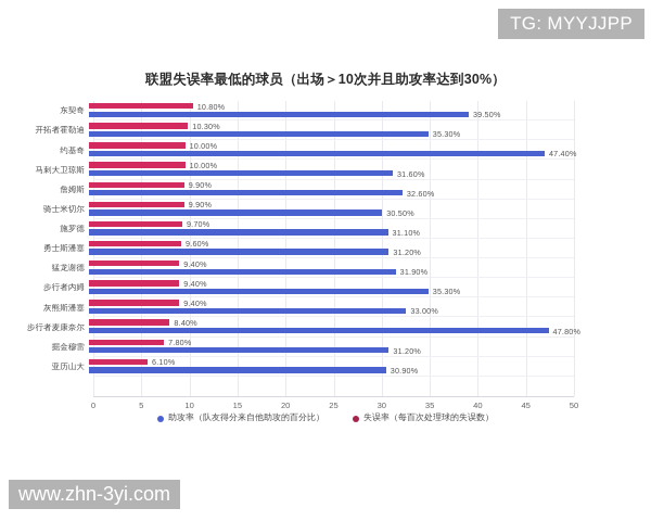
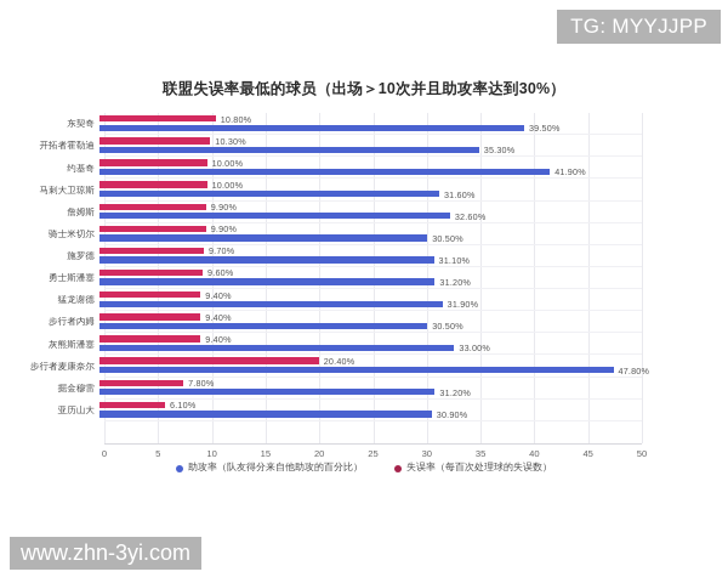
助攻率（队友得分来自他助攻的百分比）/约基奇: 47.40% -> 41.90%
助攻率（队友得分来自他助攻的百分比）/步行者内姆: 35.30% -> 30.50%
失误率（每百次处理球的失误数）/步行者麦康奈尔: 8.40% -> 20.40%
